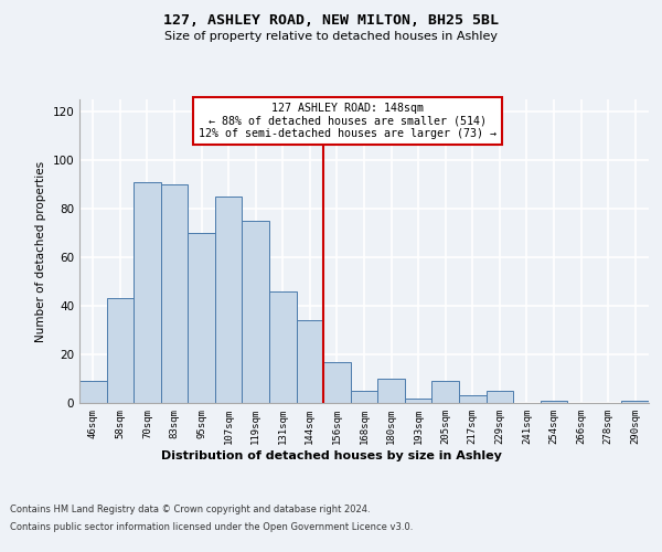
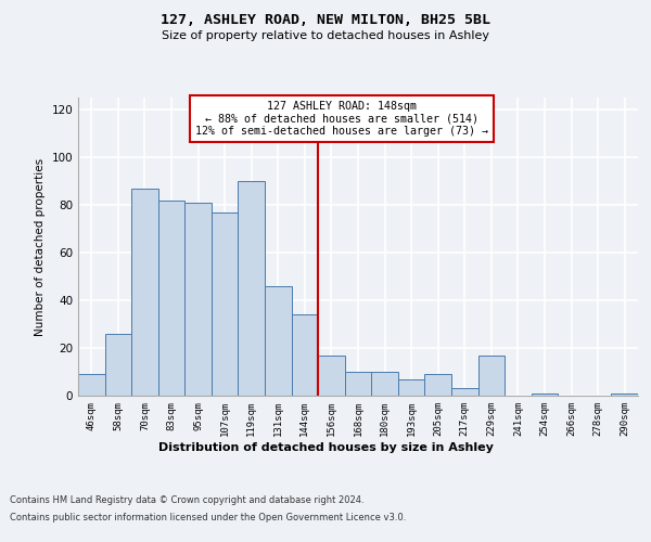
58sqm: 43 -> 26
70sqm: 91 -> 87
83sqm: 90 -> 82
95sqm: 70 -> 81
107sqm: 85 -> 77
119sqm: 75 -> 90
168sqm: 5 -> 10
193sqm: 2 -> 7
229sqm: 5 -> 17
